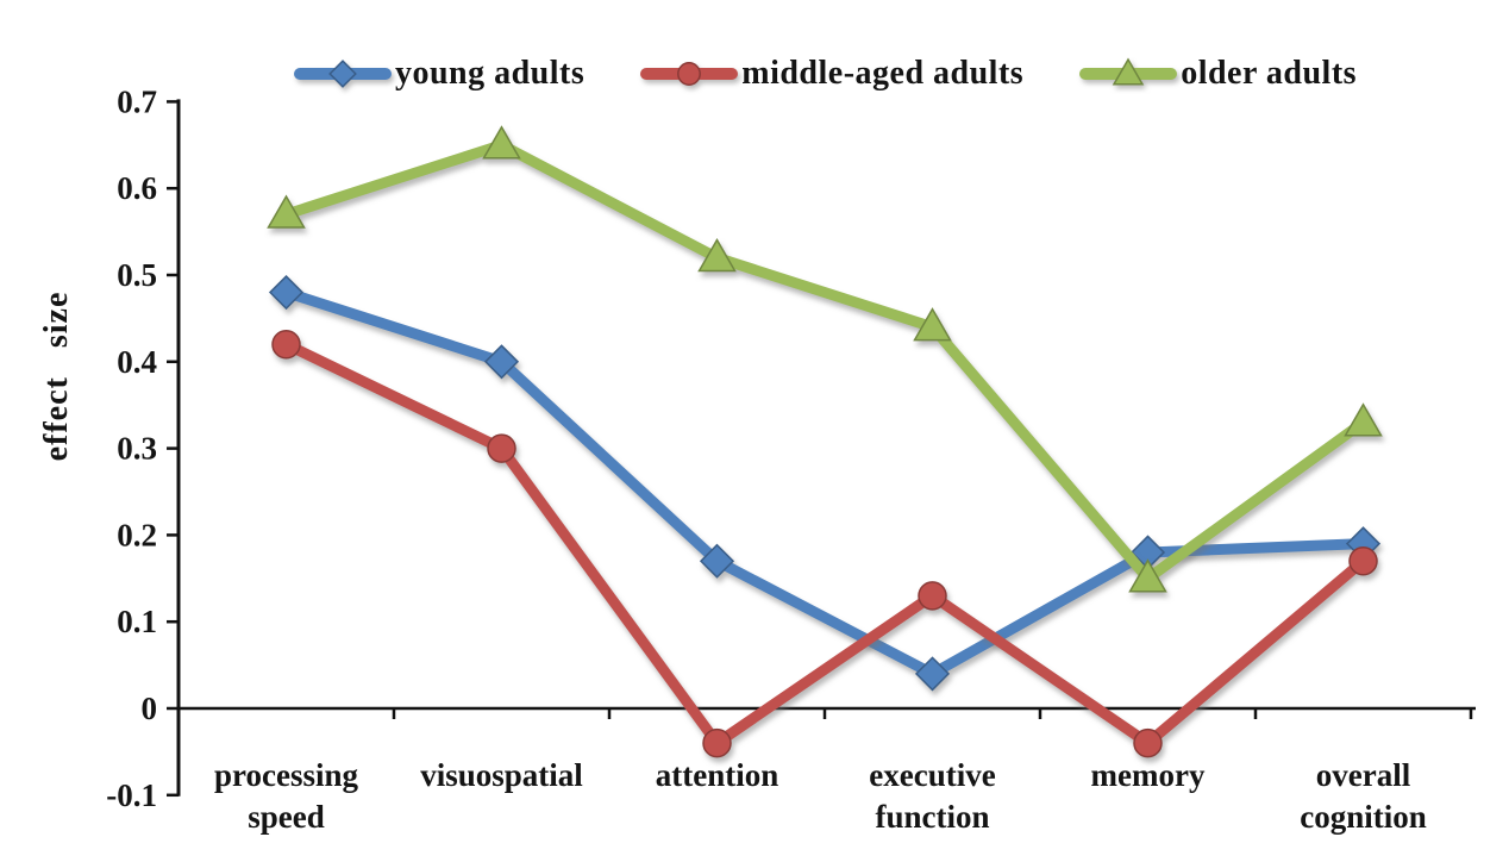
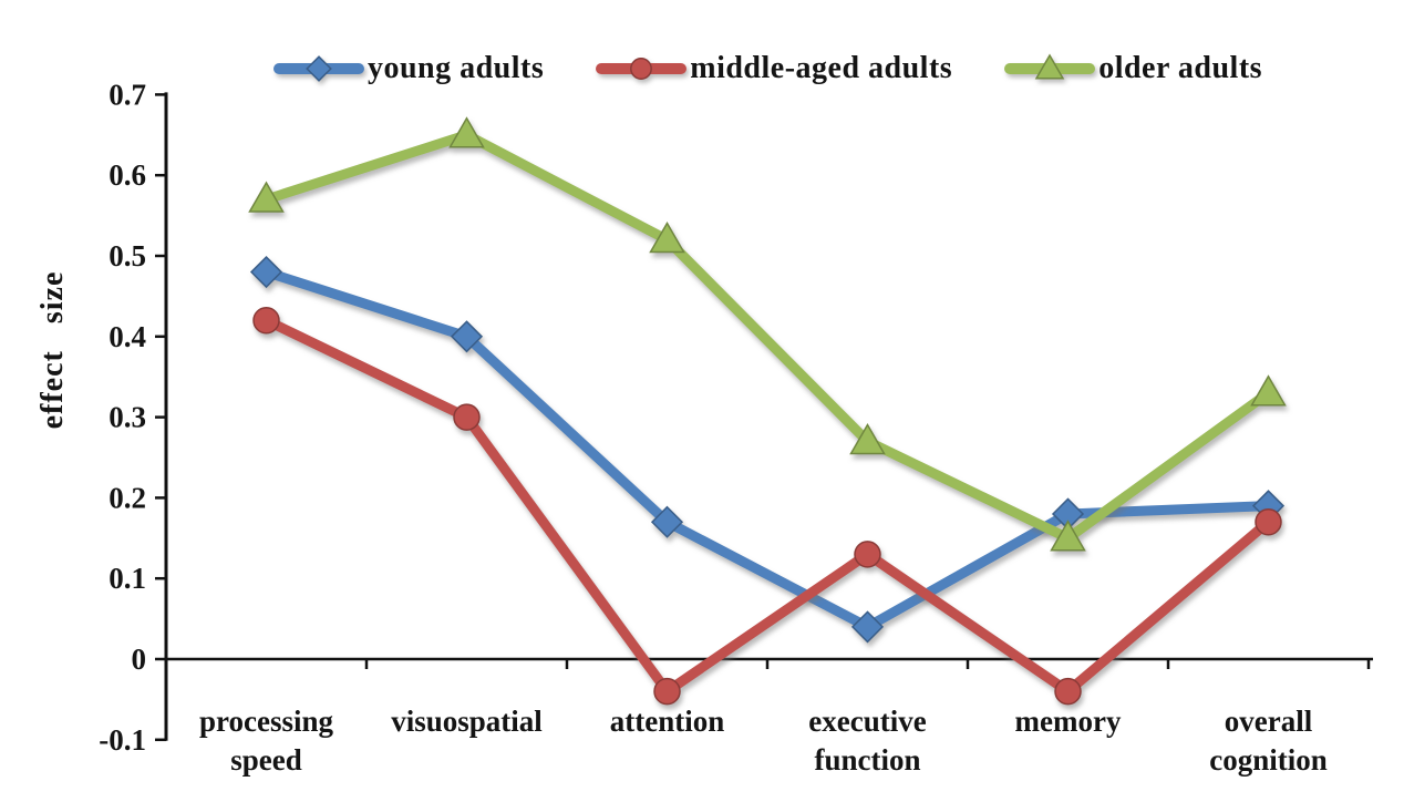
older adults/executive function: 0.44 -> 0.27
